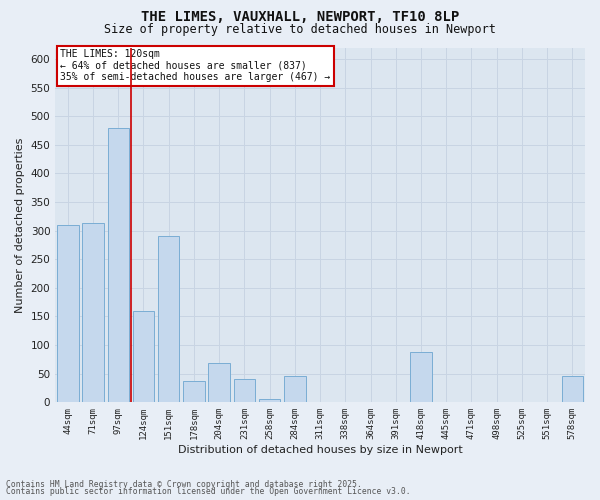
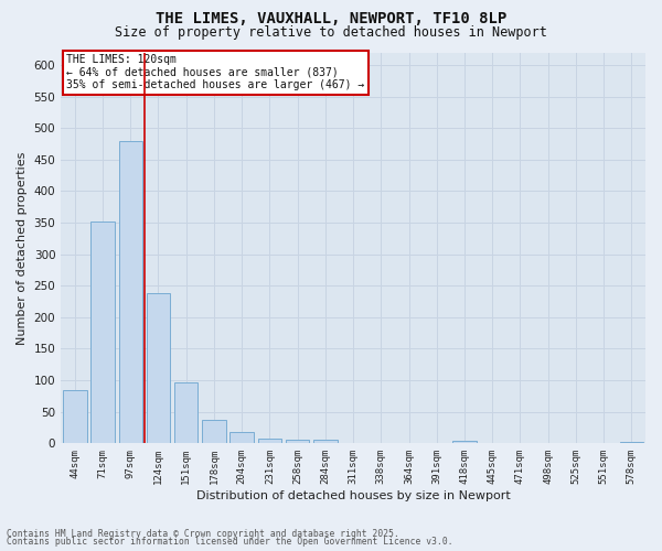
44sqm: 310 -> 85
71sqm: 314 -> 352
124sqm: 160 -> 238
151sqm: 290 -> 96
204sqm: 68 -> 18
231sqm: 40 -> 7
284sqm: 46 -> 6
418sqm: 88 -> 4
578sqm: 46 -> 3
